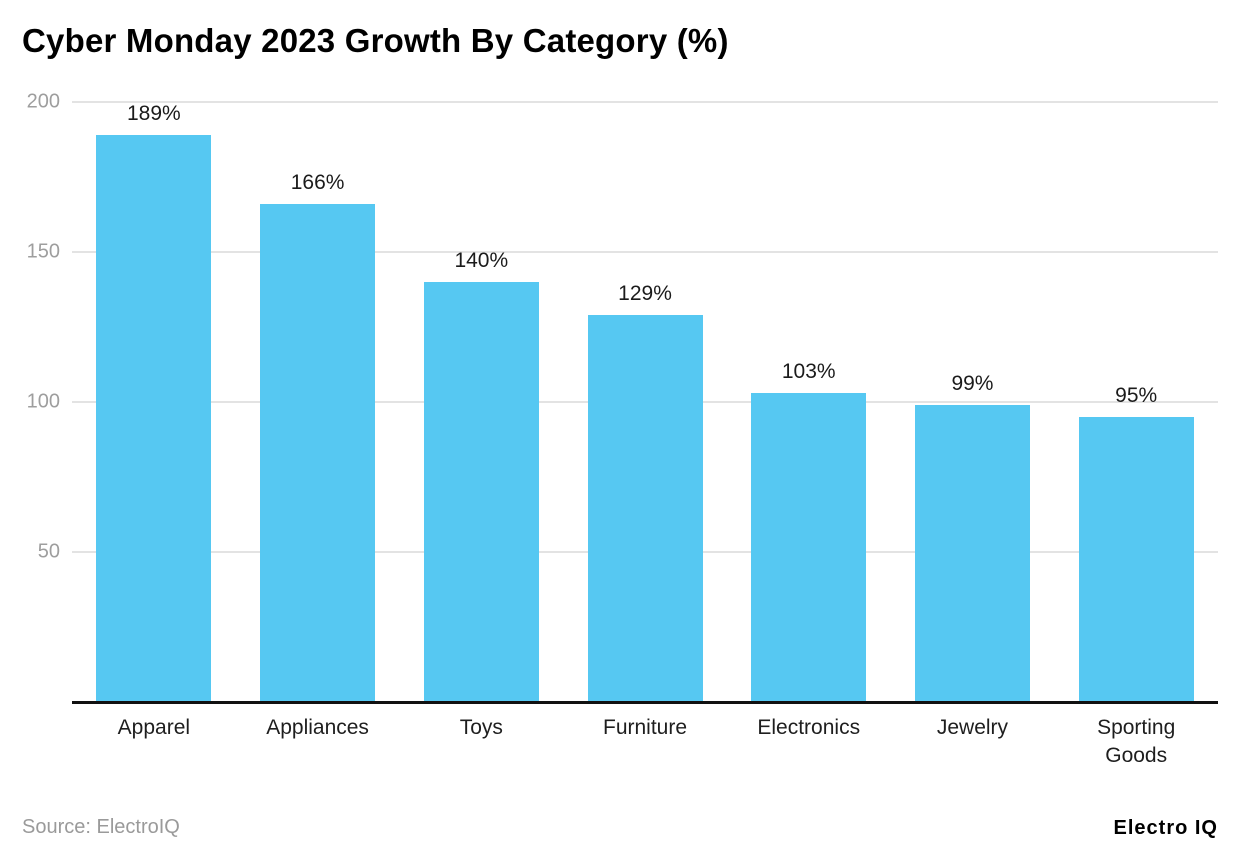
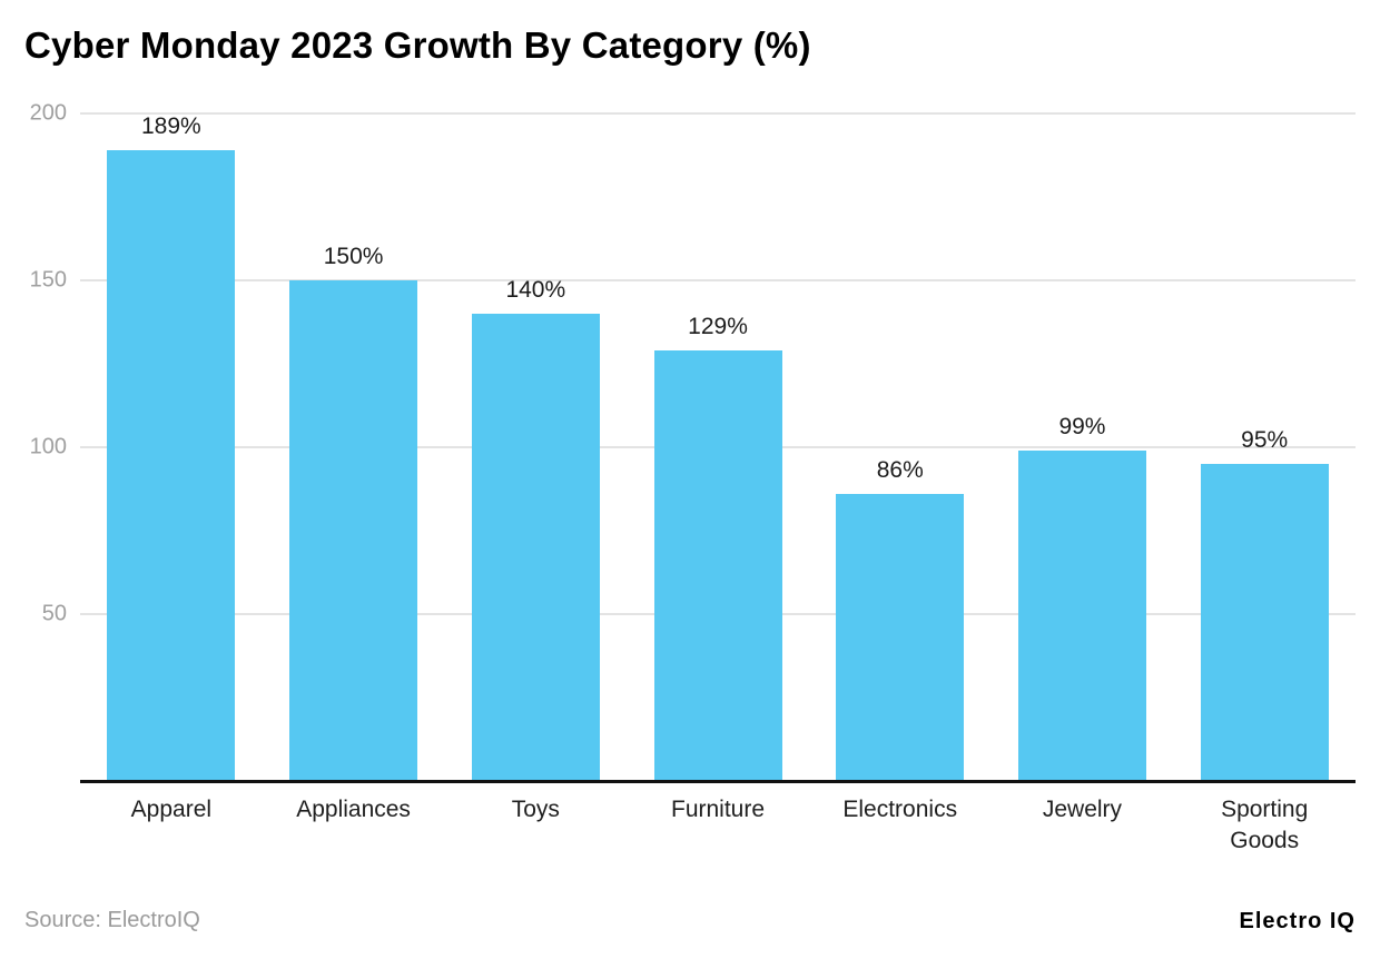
Appliances: 166% -> 150%
Electronics: 103% -> 86%
